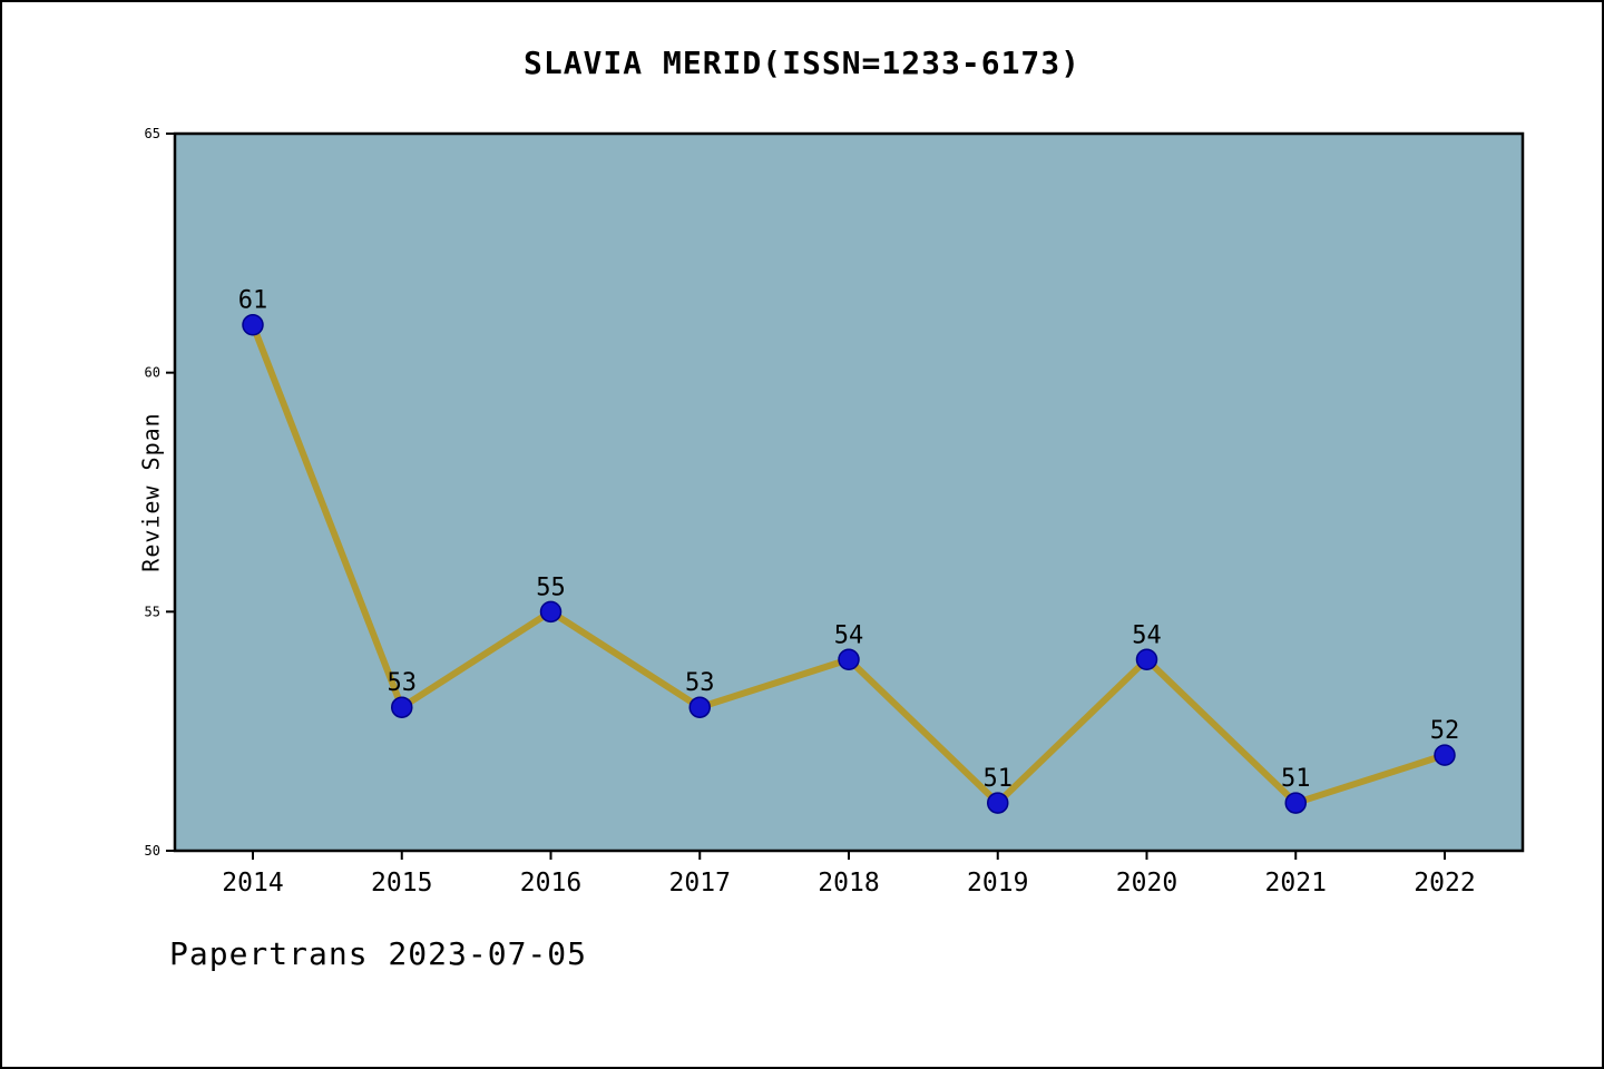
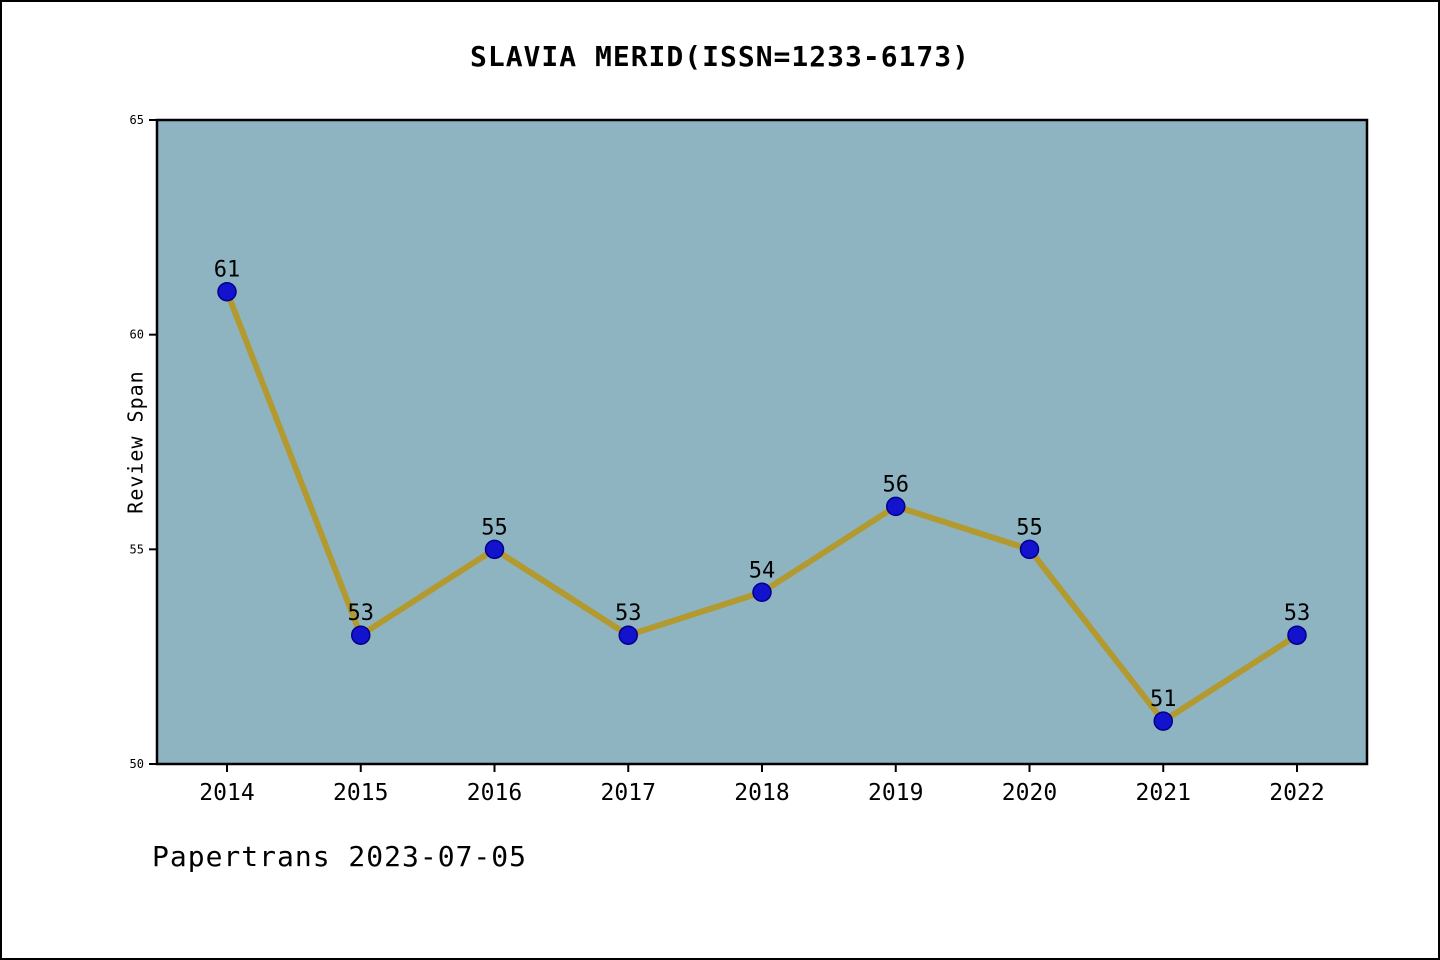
2019: 51 -> 56
2020: 54 -> 55
2022: 52 -> 53
